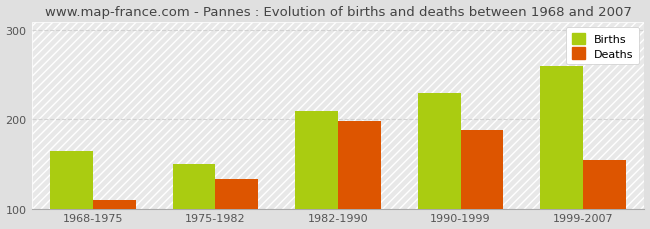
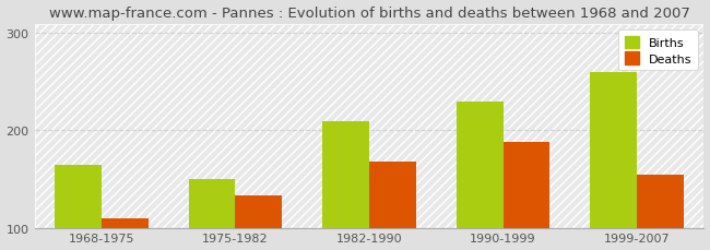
Deaths/1982-1990: 198 -> 168
